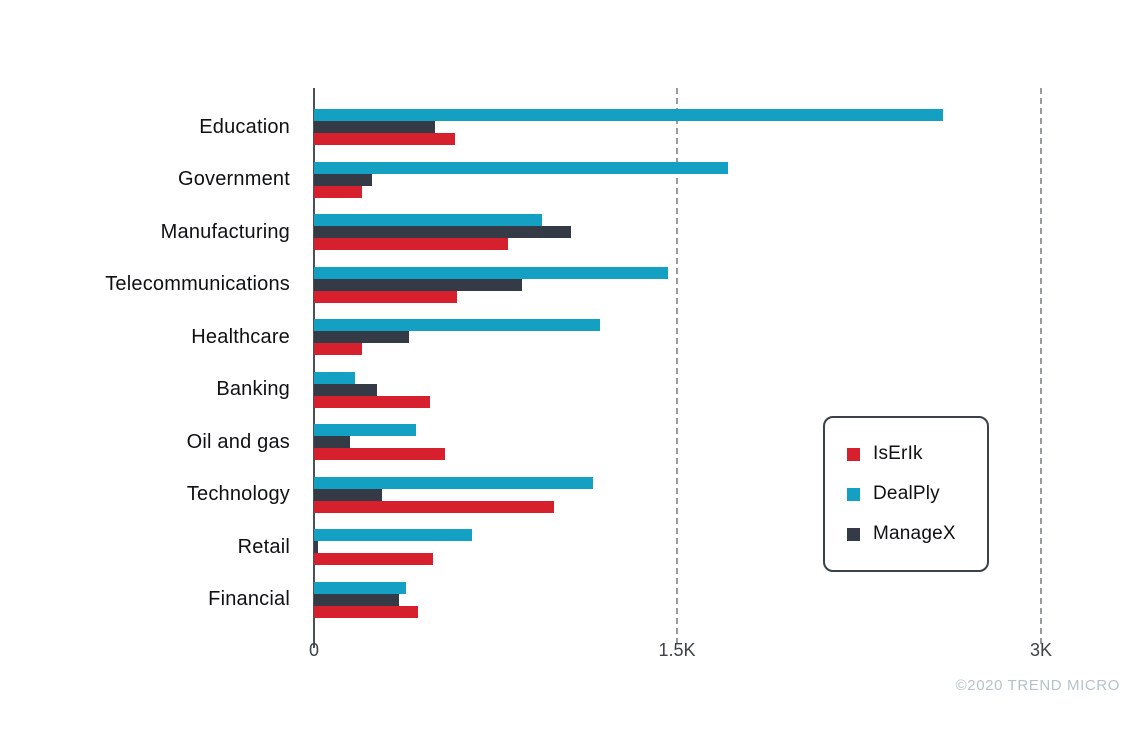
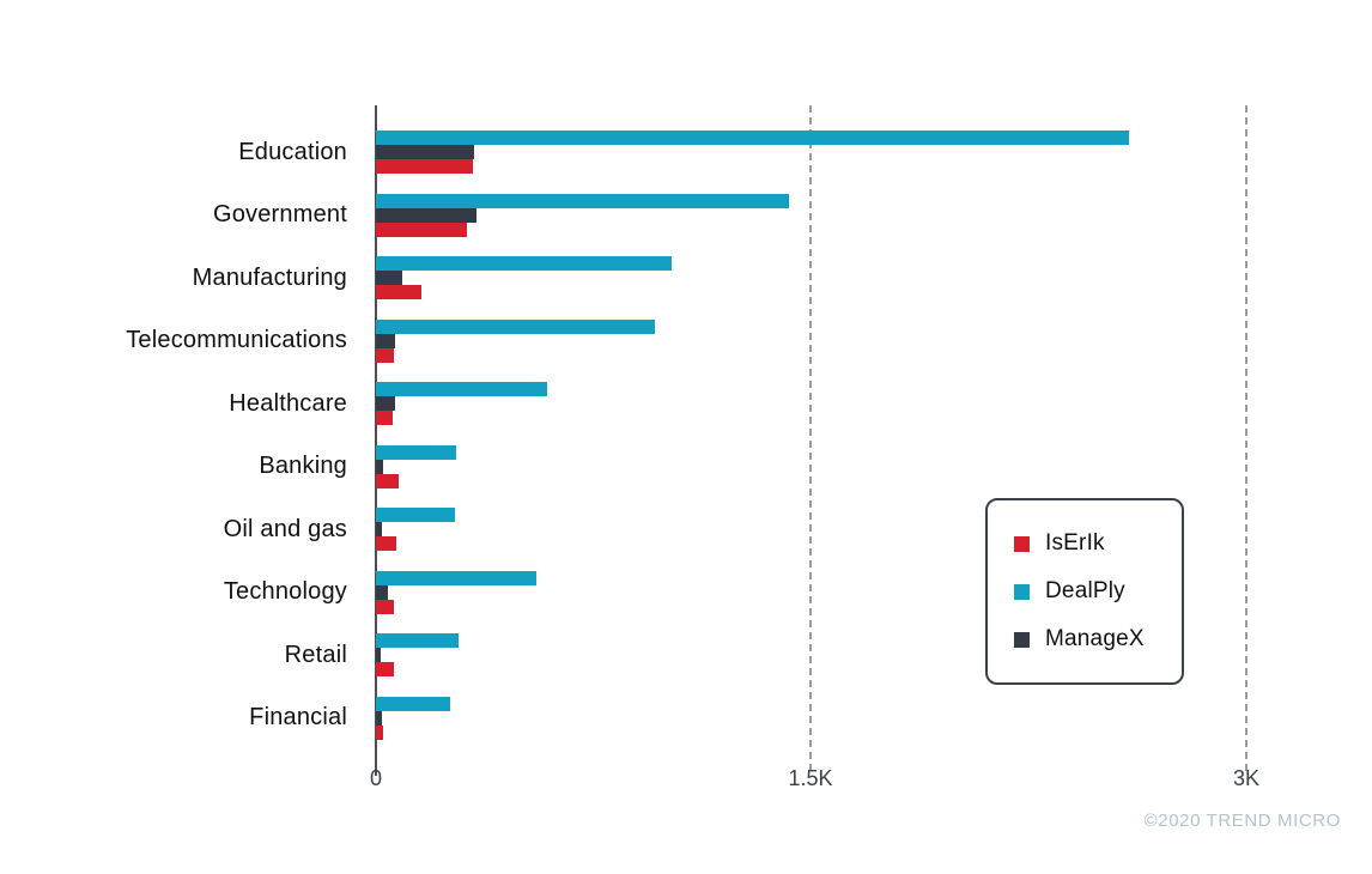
IsErIk/Education: 0.58K -> 0.34K
ManageX/Education: 0.50K -> 0.34K
IsErIk/Government: 0.20K -> 0.32K
DealPly/Government: 1.71K -> 1.42K
ManageX/Government: 0.24K -> 0.34K
IsErIk/Manufacturing: 0.80K -> 0.16K
DealPly/Manufacturing: 0.94K -> 1.02K
ManageX/Manufacturing: 1.06K -> 0.09K
IsErIk/Telecommunications: 0.59K -> 0.06K
DealPly/Telecommunications: 1.46K -> 0.96K
ManageX/Telecommunications: 0.86K -> 0.06K
IsErIk/Healthcare: 0.20K -> 0.06K
DealPly/Healthcare: 1.18K -> 0.59K
ManageX/Healthcare: 0.39K -> 0.07K
IsErIk/Banking: 0.48K -> 0.08K
DealPly/Banking: 0.17K -> 0.28K
ManageX/Banking: 0.26K -> 0.02K
IsErIk/Oil and gas: 0.54K -> 0.07K
DealPly/Oil and gas: 0.42K -> 0.27K
ManageX/Oil and gas: 0.15K -> 0.02K
IsErIk/Technology: 0.99K -> 0.06K
DealPly/Technology: 1.15K -> 0.56K
ManageX/Technology: 0.28K -> 0.04K
IsErIk/Retail: 0.49K -> 0.06K
DealPly/Retail: 0.65K -> 0.28K
IsErIk/Financial: 0.43K -> 0.02K
DealPly/Financial: 0.38K -> 0.26K
ManageX/Financial: 0.35K -> 0.02K
